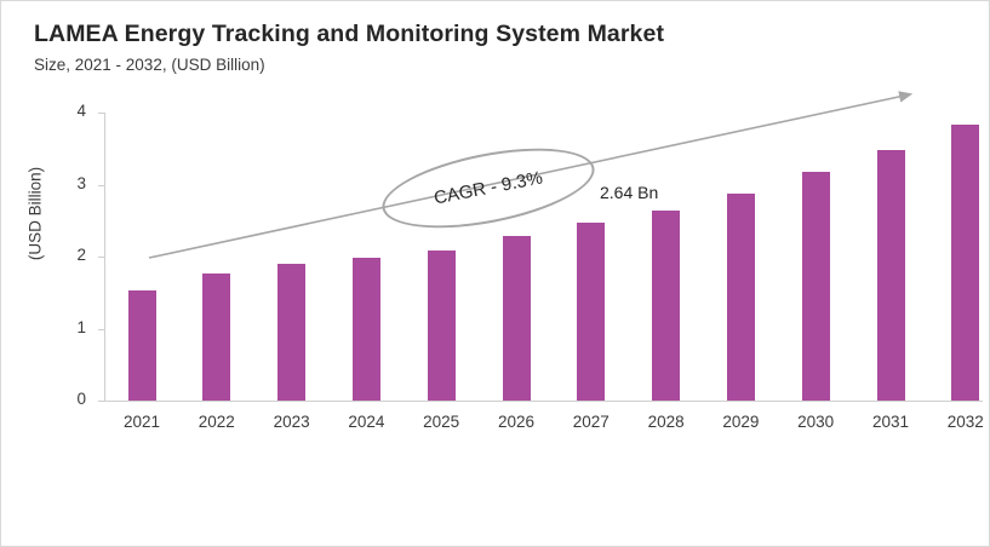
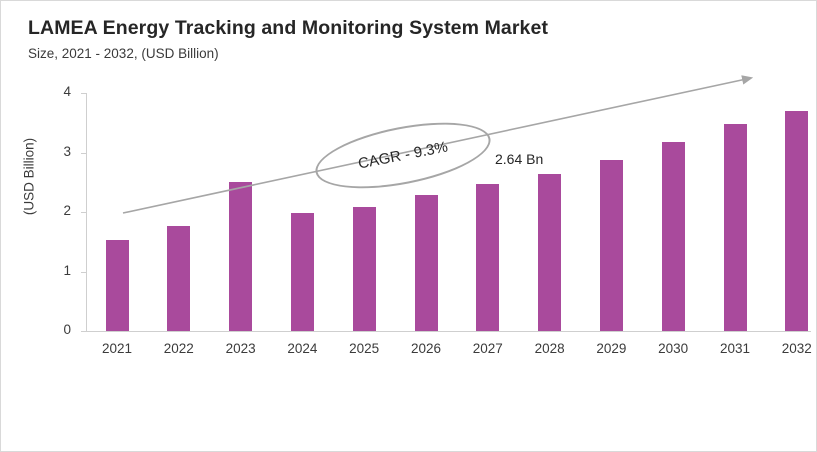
2023: 1.9 -> 2.5
2032: 3.8 -> 3.7
